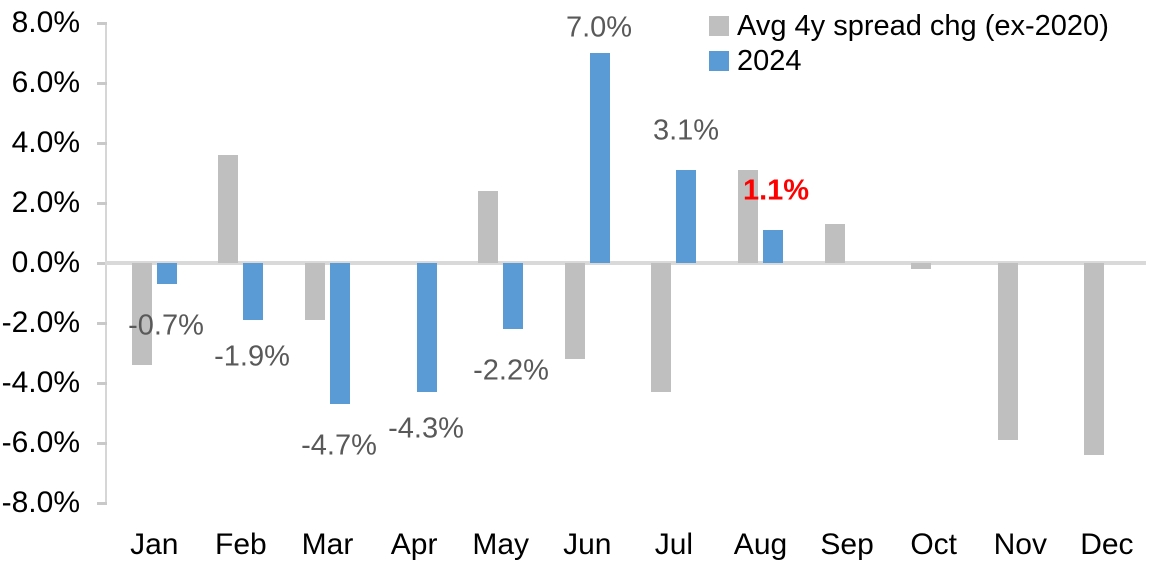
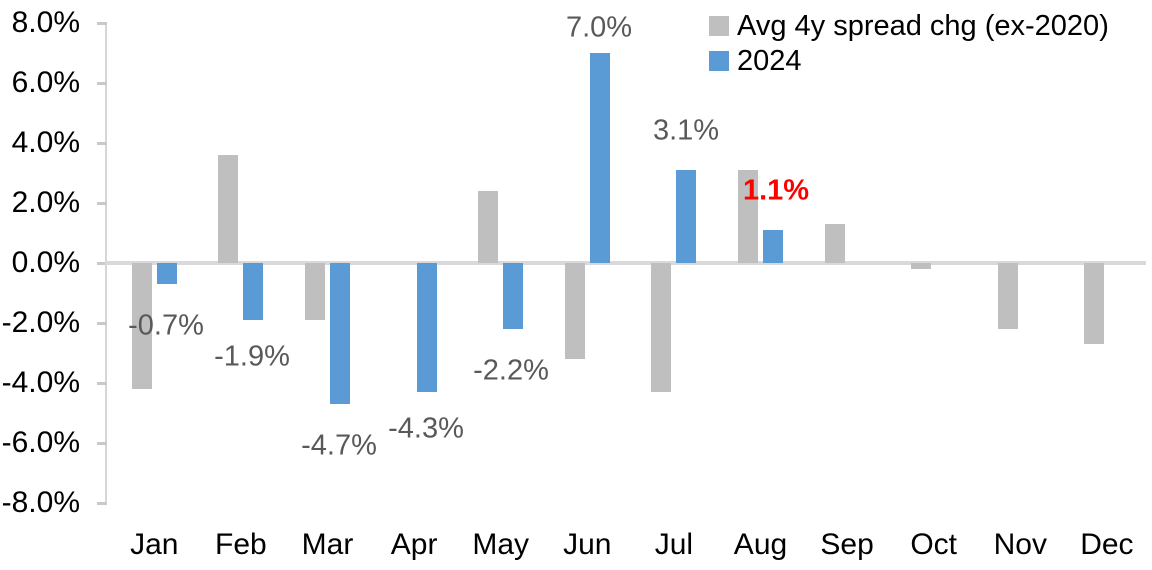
Avg 4y spread chg (ex-2020)/Jan: -3.4% -> -4.2%
Avg 4y spread chg (ex-2020)/Nov: -5.9% -> -2.2%
Avg 4y spread chg (ex-2020)/Dec: -6.4% -> -2.7%
